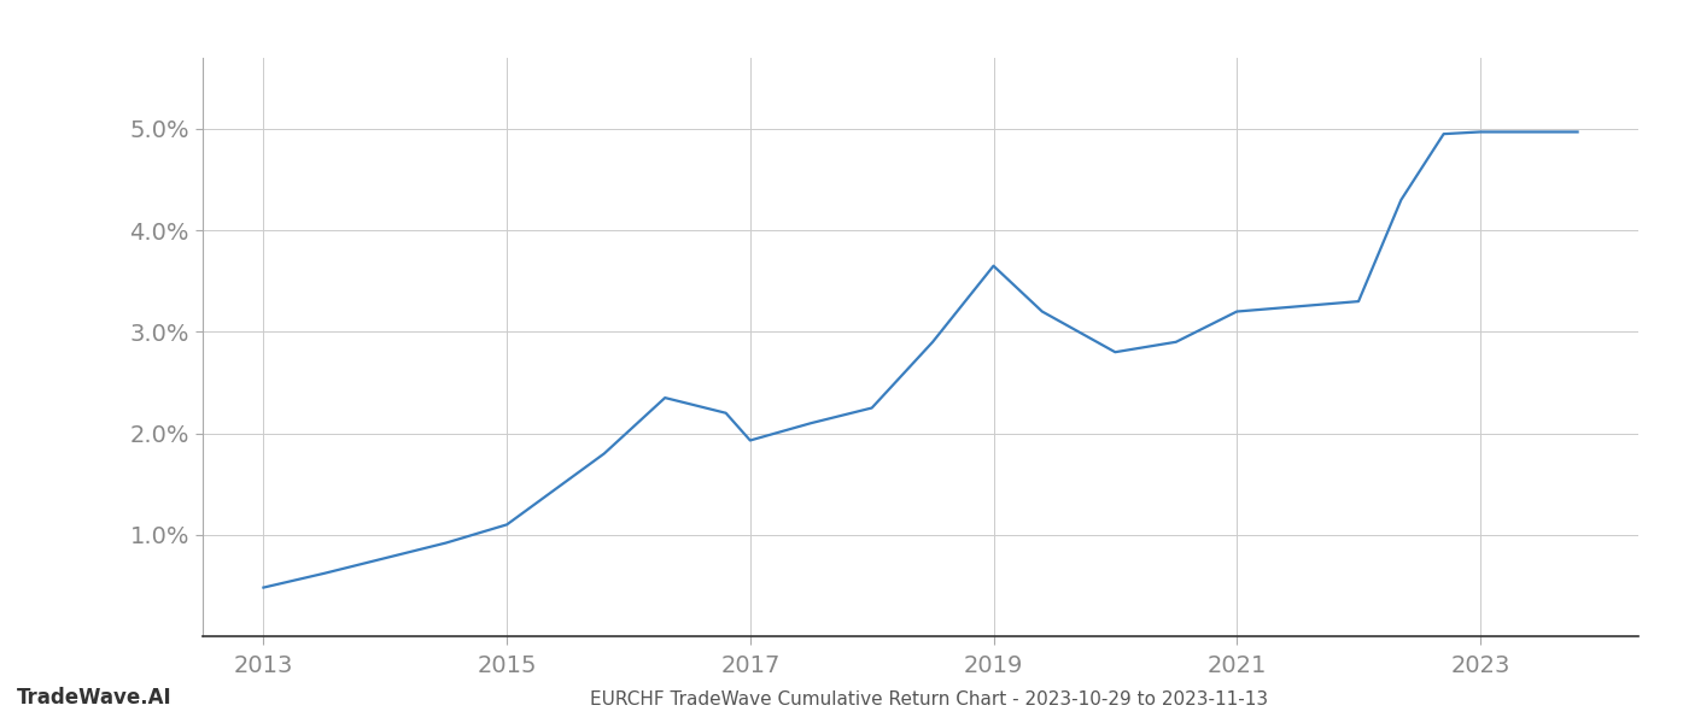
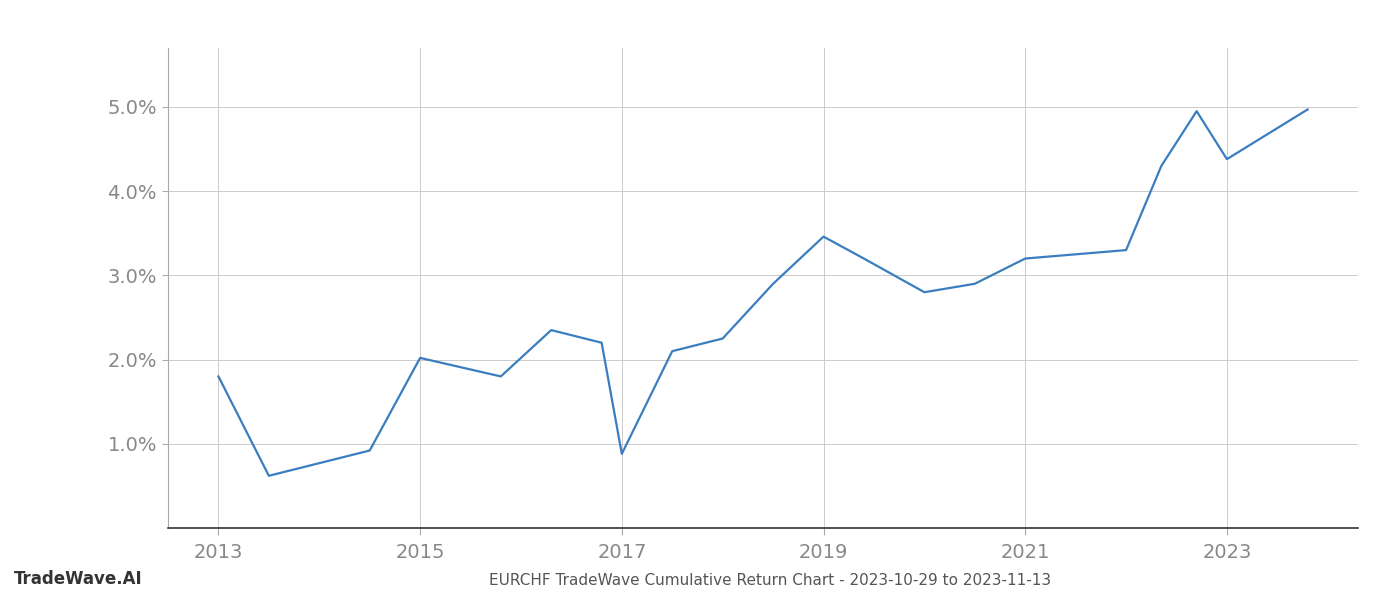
2013: 0.48% -> 1.80%
2015: 1.10% -> 2.02%
2017: 1.93% -> 0.88%
2019: 3.65% -> 3.46%
2023: 4.97% -> 4.38%
